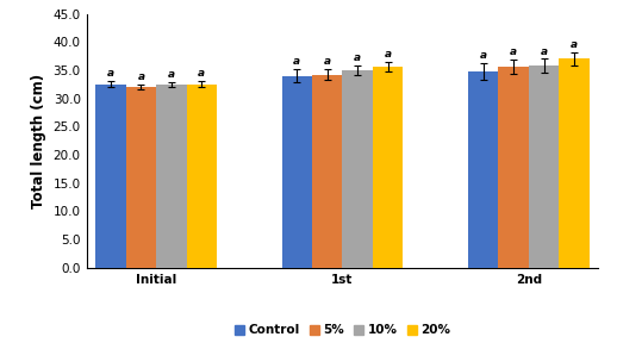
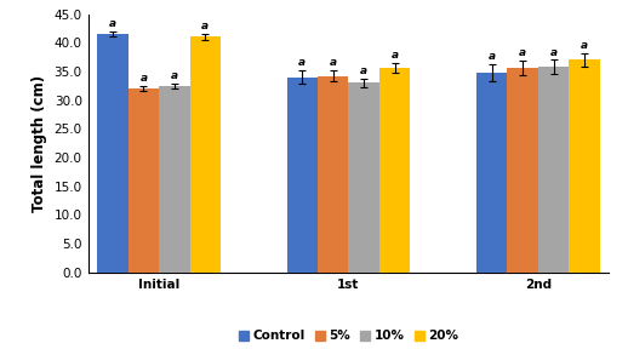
Control/Initial: 32.5 -> 41.5
20%/Initial: 32.5 -> 41.0
10%/1st: 35.0 -> 33.0
